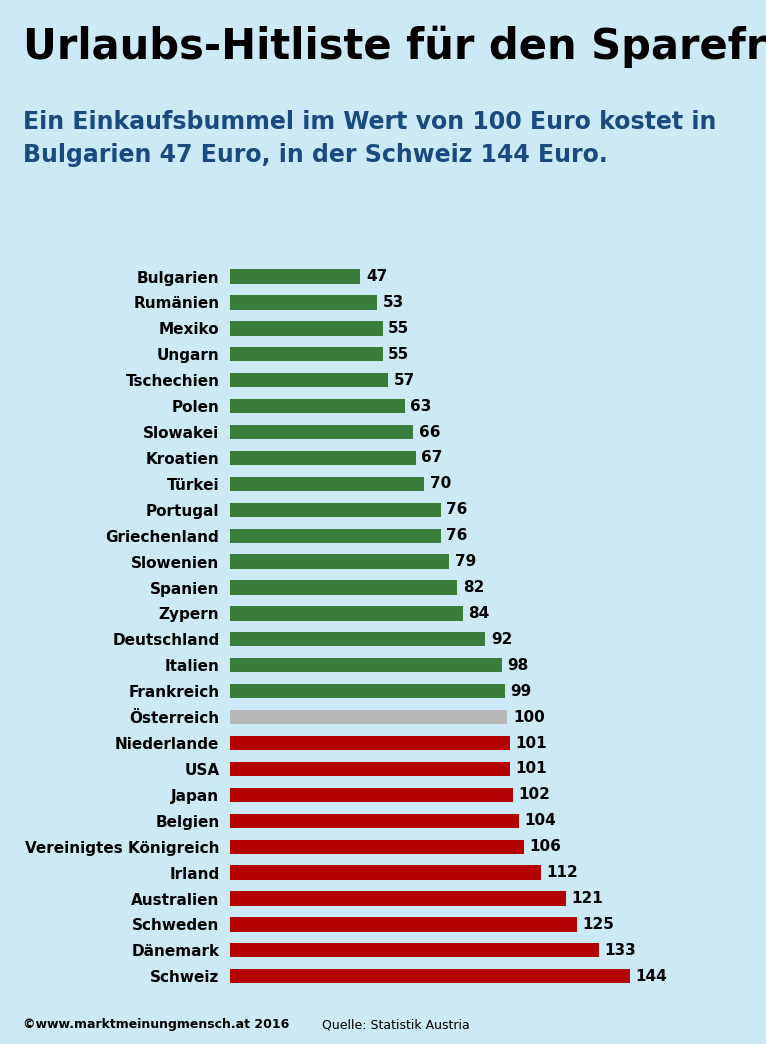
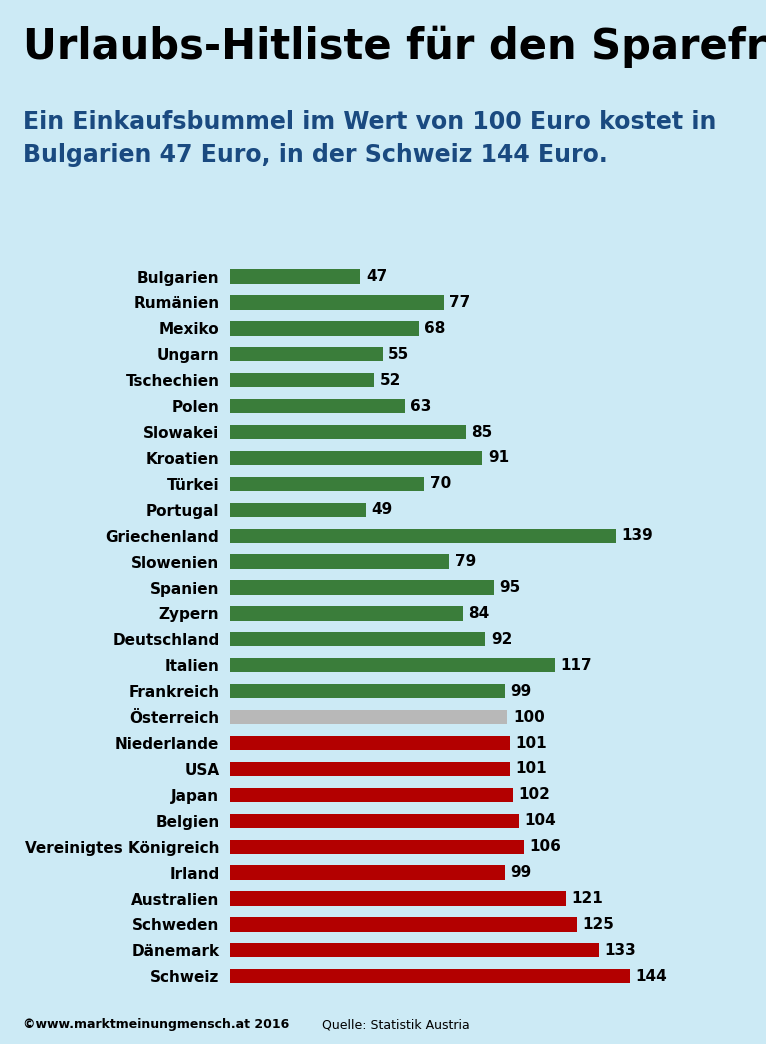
Rumänien: 53 -> 77
Mexiko: 55 -> 68
Tschechien: 57 -> 52
Slowakei: 66 -> 85
Kroatien: 67 -> 91
Portugal: 76 -> 49
Griechenland: 76 -> 139
Spanien: 82 -> 95
Italien: 98 -> 117
Irland: 112 -> 99
